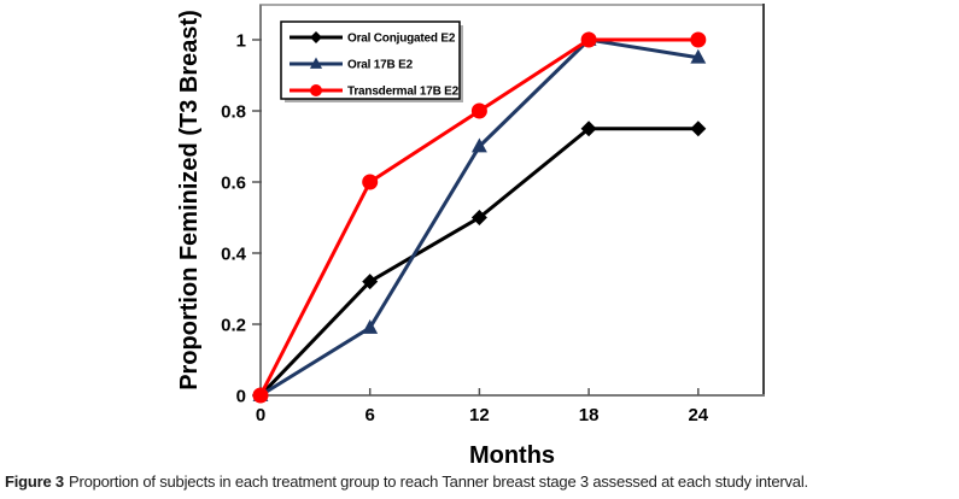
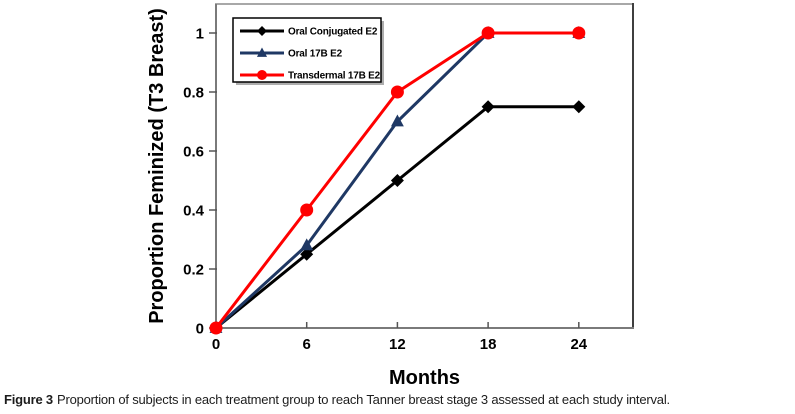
Oral Conjugated E2/6: 0.32 -> 0.25
Oral 17B E2/6: 0.19 -> 0.28
Transdermal 17B E2/6: 0.6 -> 0.4
Oral 17B E2/24: 0.95 -> 1.00
